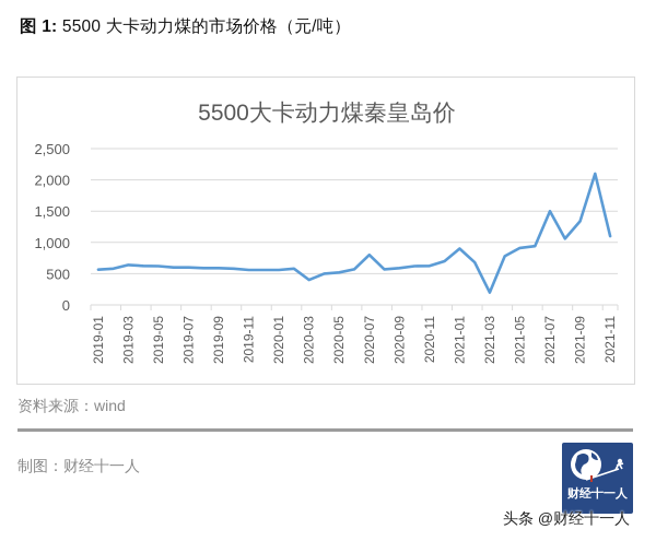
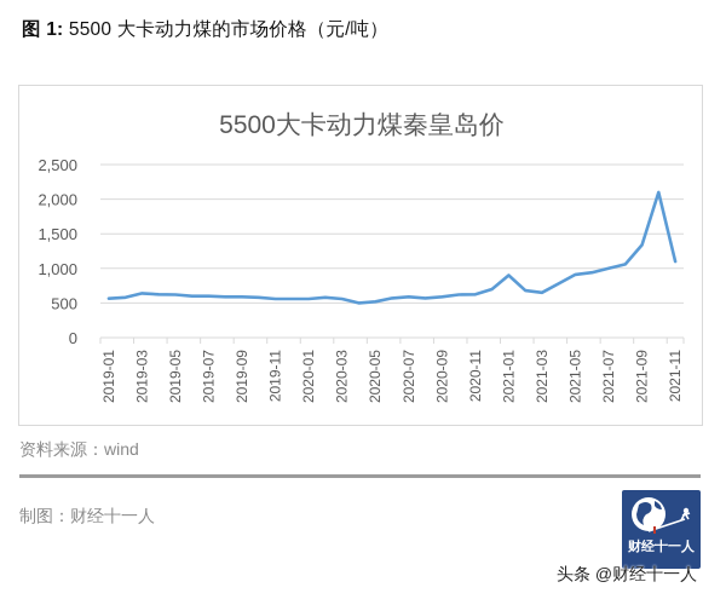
2020-03: 400 -> 600
2020-07: 800 -> 600
2021-03: 200 -> 600
2021-07: 1500 -> 1000
